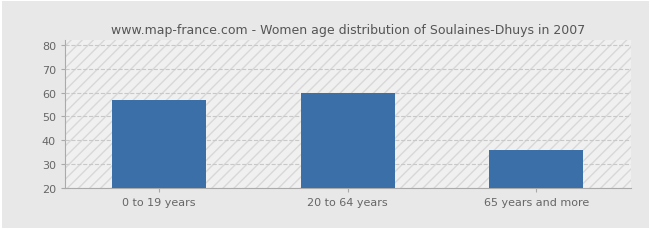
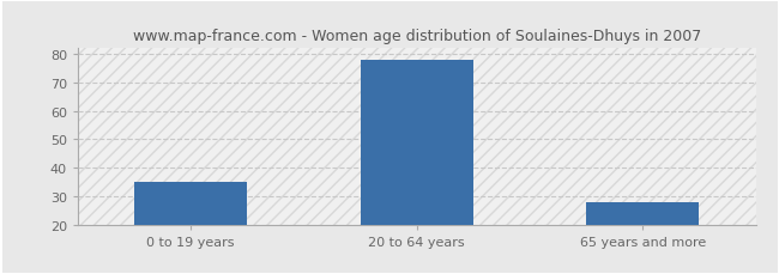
0 to 19 years: 57 -> 35
20 to 64 years: 60 -> 78
65 years and more: 36 -> 28
